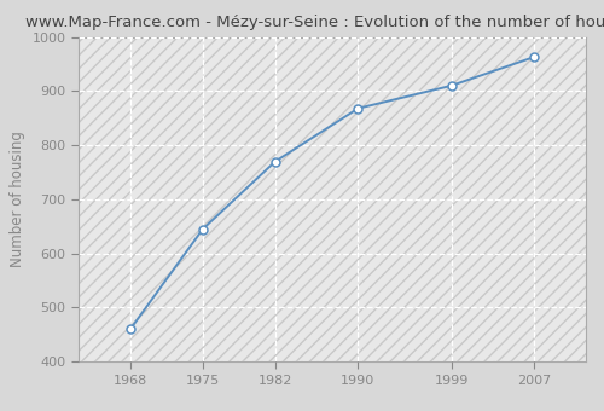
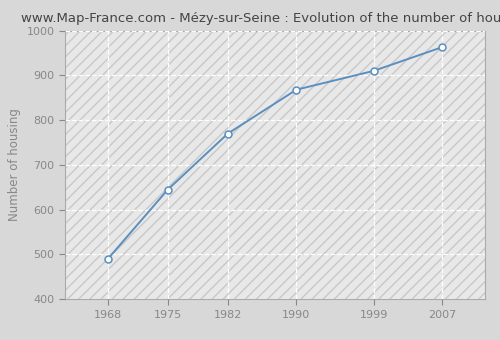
1968: 460 -> 490
